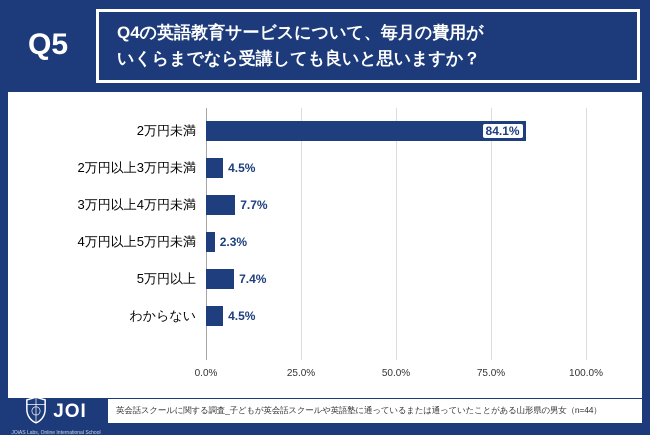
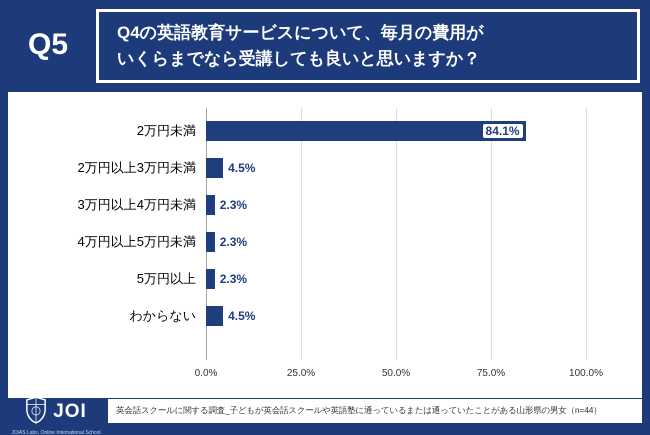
3万円以上4万円未満: 7.7% -> 2.3%
5万円以上: 7.4% -> 2.3%
